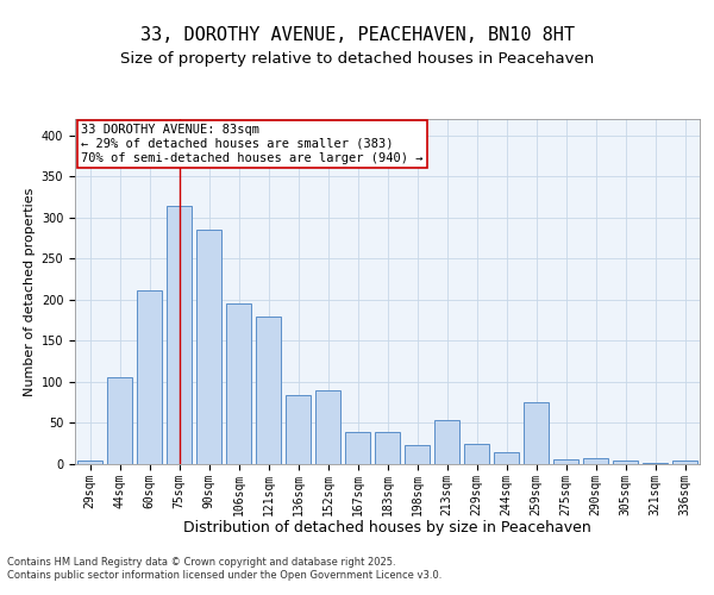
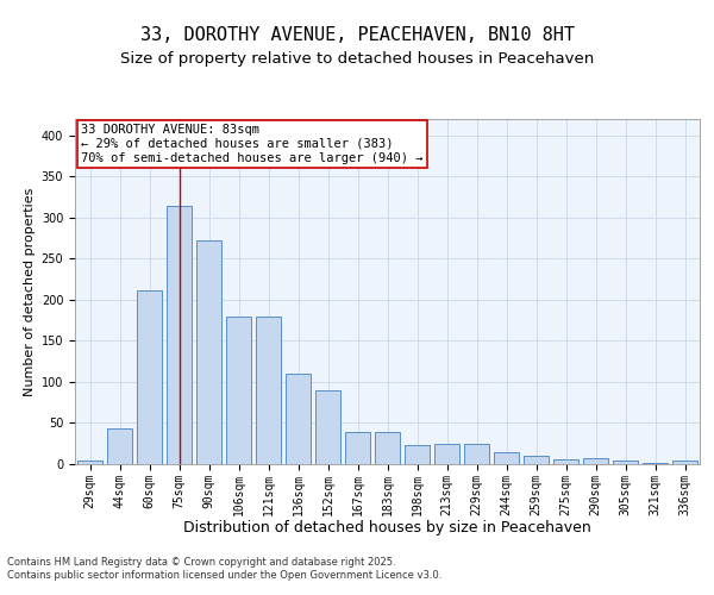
44sqm: 106 -> 44
90sqm: 286 -> 272
106sqm: 196 -> 179
136sqm: 84 -> 110
213sqm: 54 -> 25
259sqm: 76 -> 10
